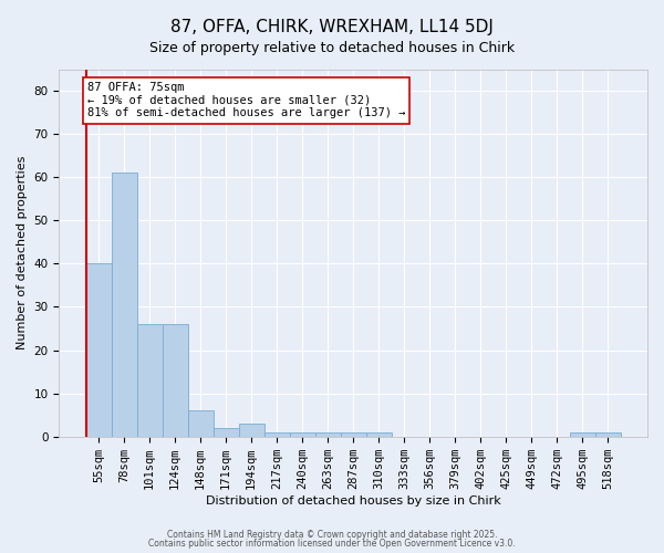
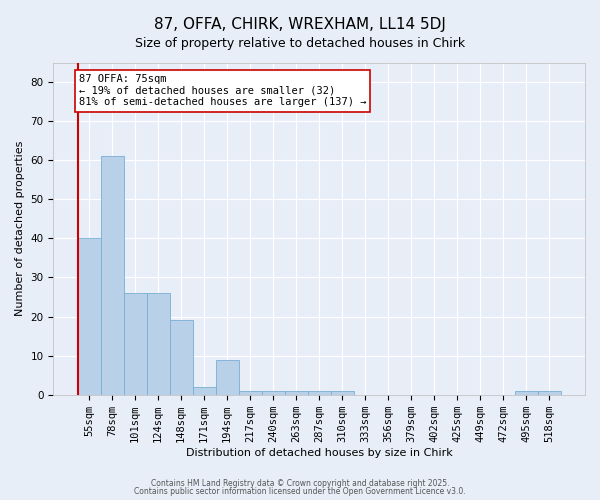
148sqm: 6 -> 19
194sqm: 3 -> 9
